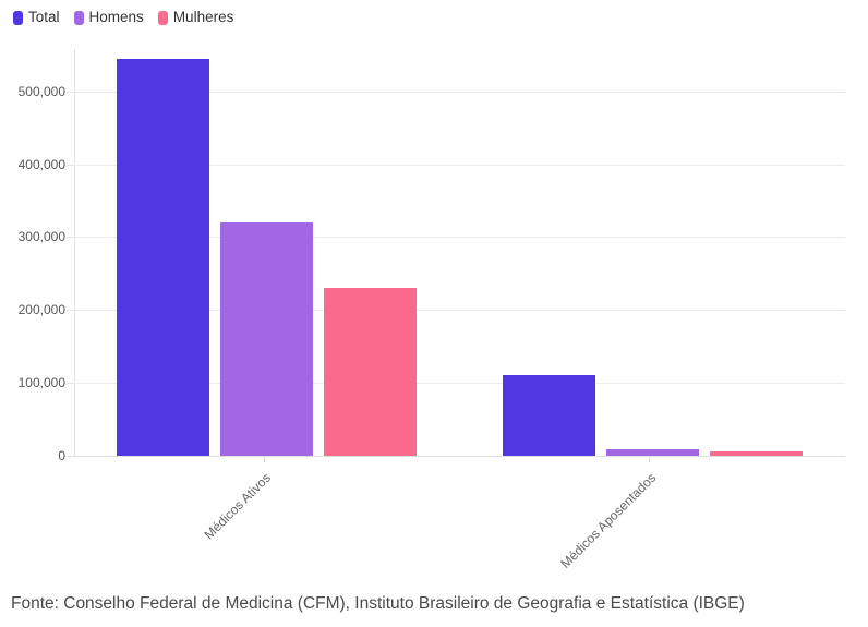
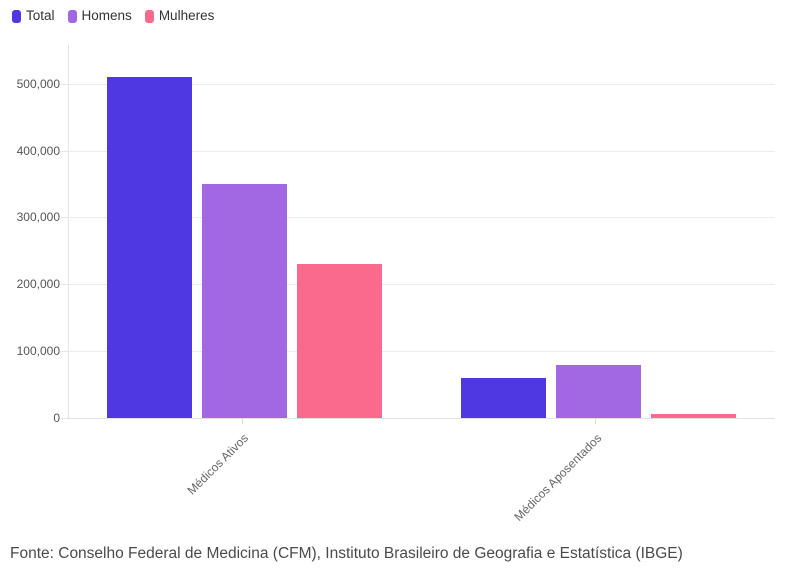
Total/Médicos Ativos: 540000 -> 510000
Homens/Médicos Ativos: 320000 -> 350000
Total/Médicos Aposentados: 110000 -> 60000
Homens/Médicos Aposentados: 10000 -> 80000
